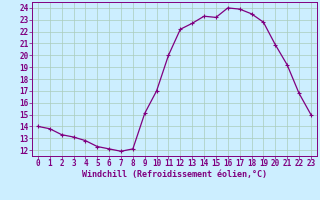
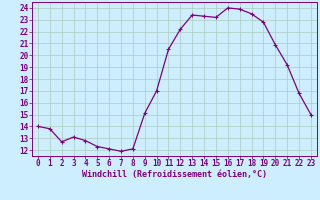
2: 13.3 -> 12.7
11: 20.0 -> 20.5
13: 22.7 -> 23.4
